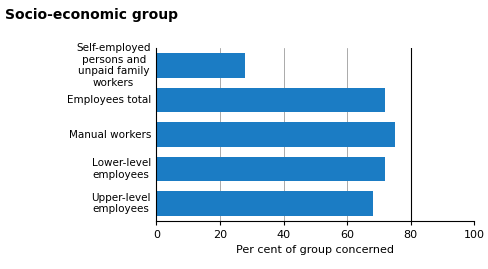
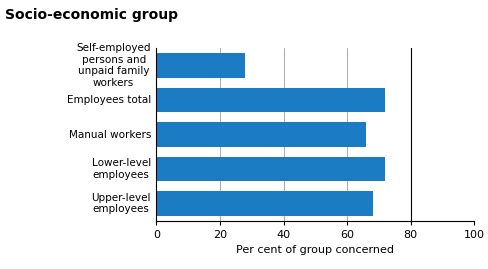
Manual workers: 75 -> 66
